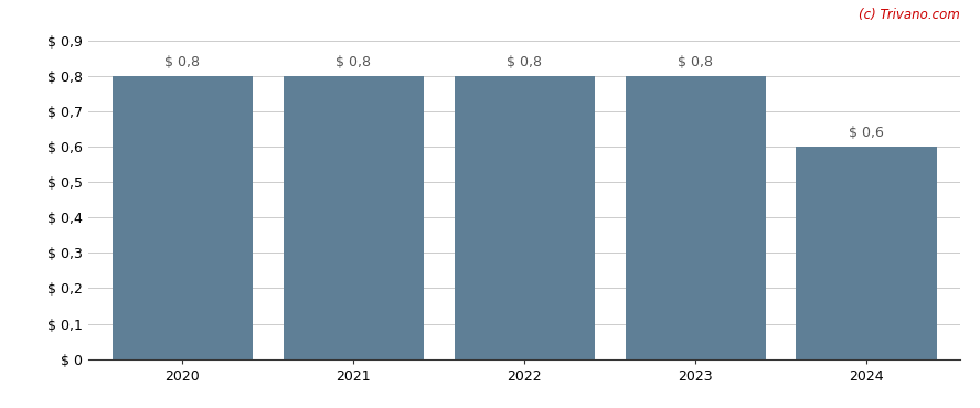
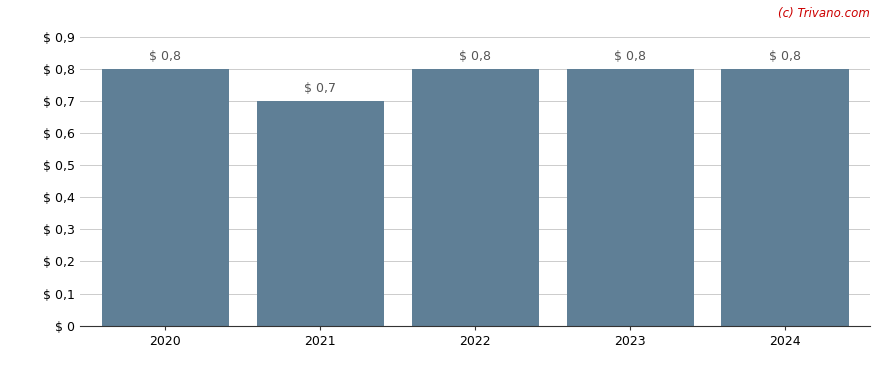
2021: 0,8 -> 0,7
2024: 0,6 -> 0,8
